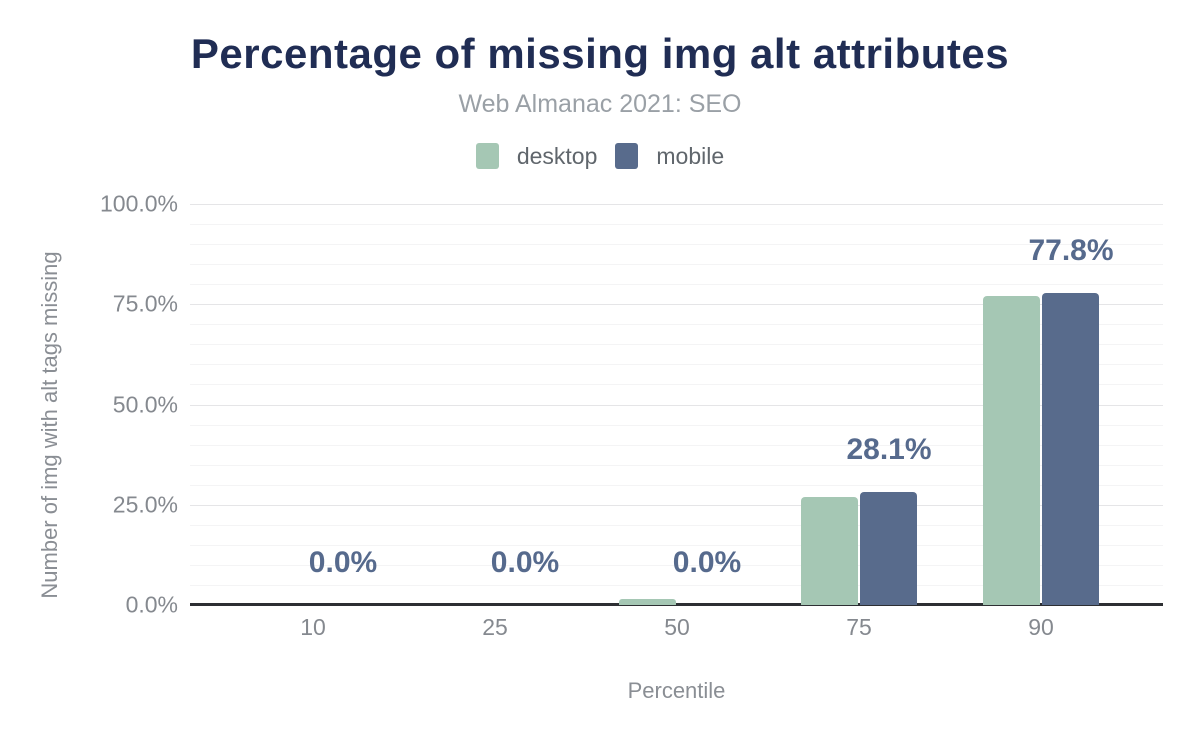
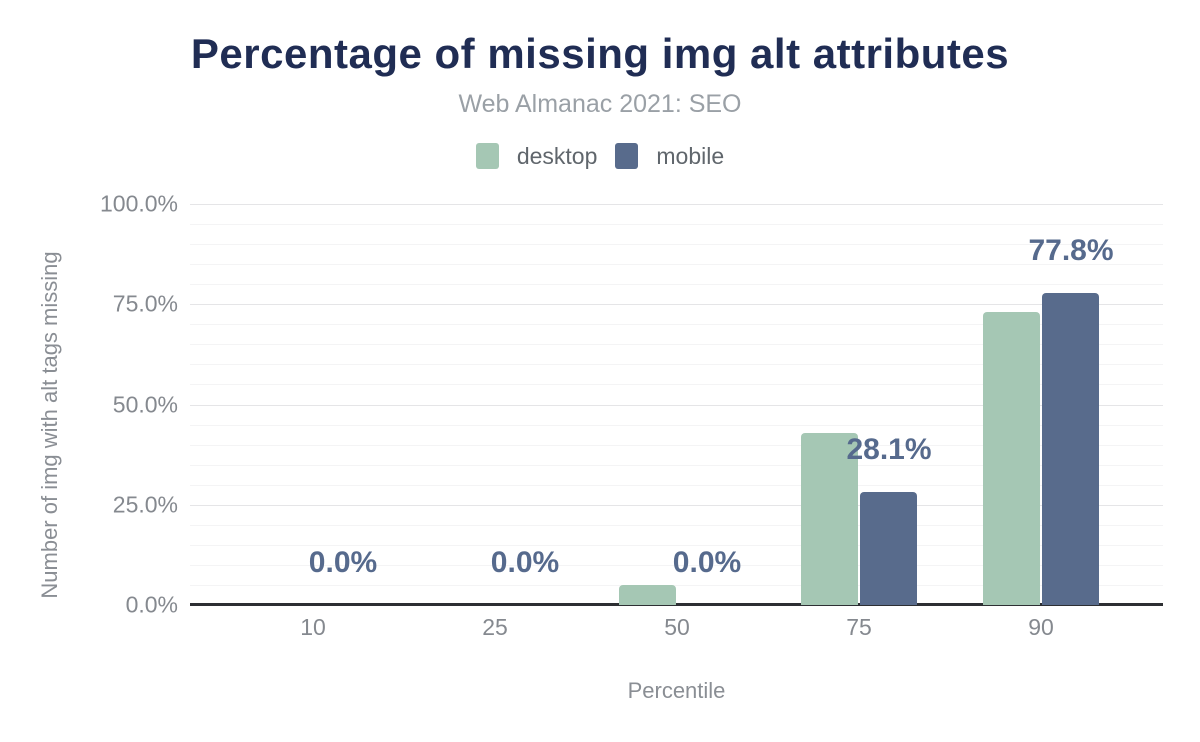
desktop/50: 1% -> 5%
desktop/75: 27% -> 43%
desktop/90: 77% -> 73%
